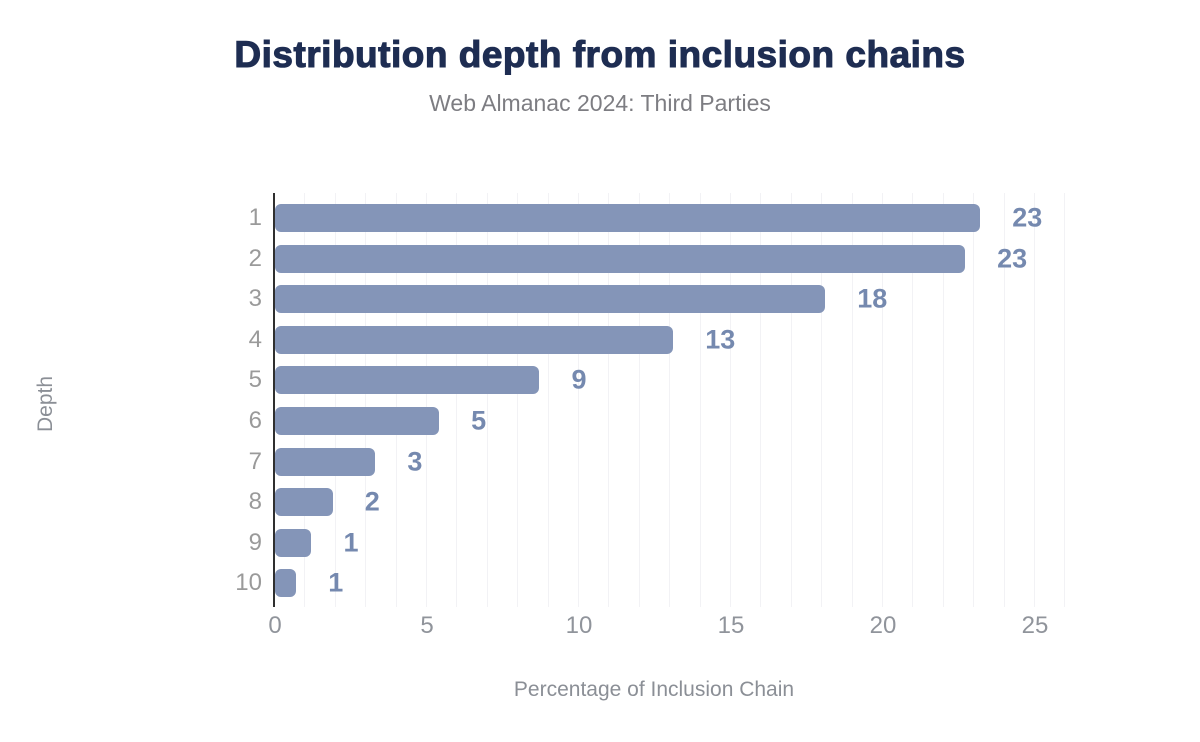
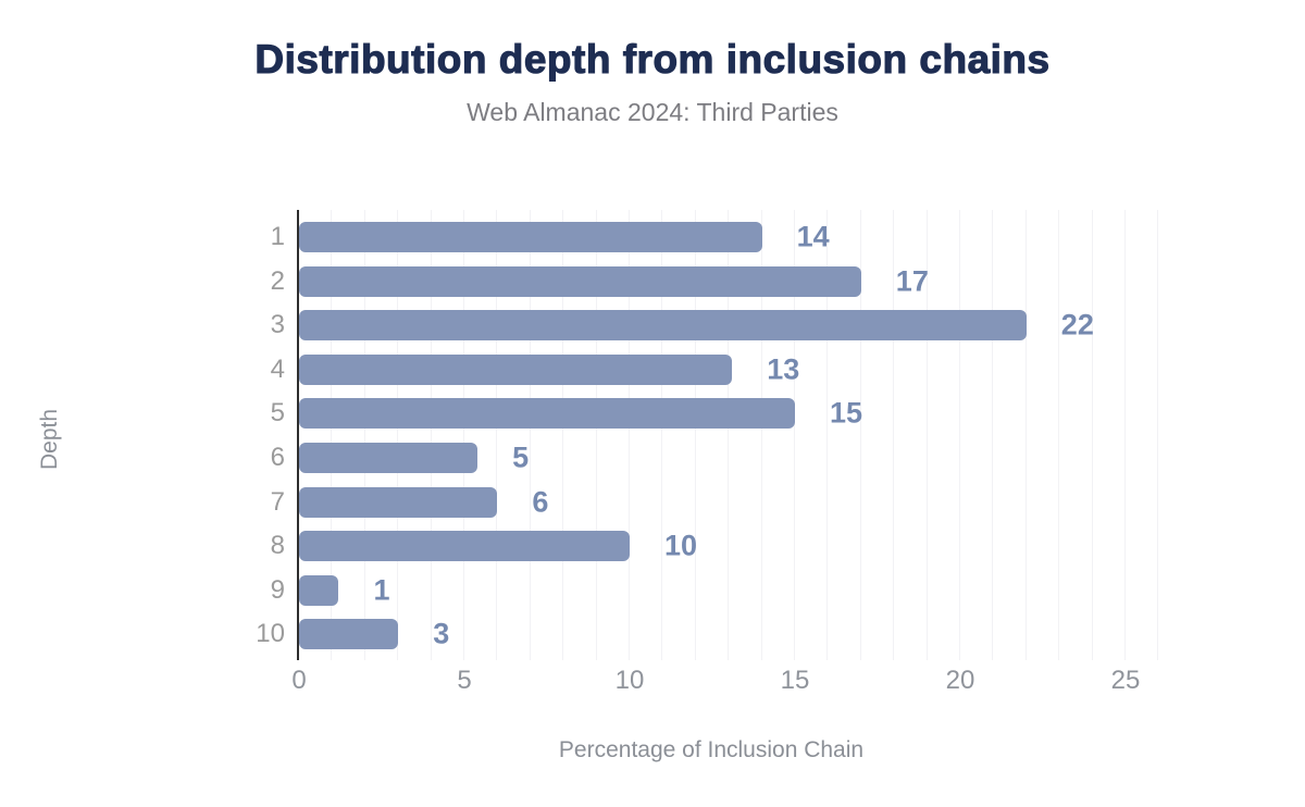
1: 23 -> 14
2: 23 -> 17
3: 18 -> 22
5: 9 -> 15
7: 3 -> 6
8: 2 -> 10
10: 1 -> 3
